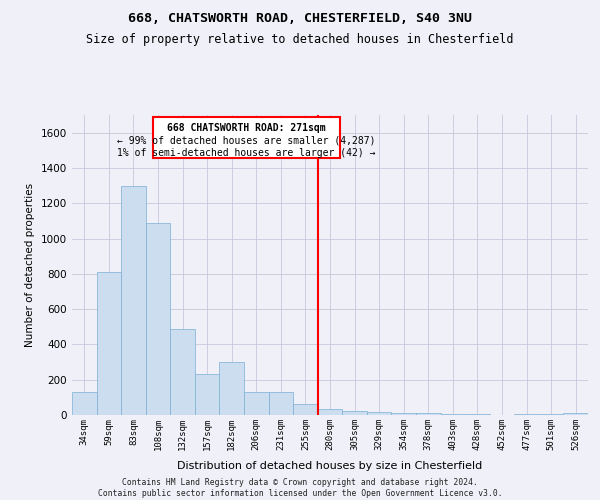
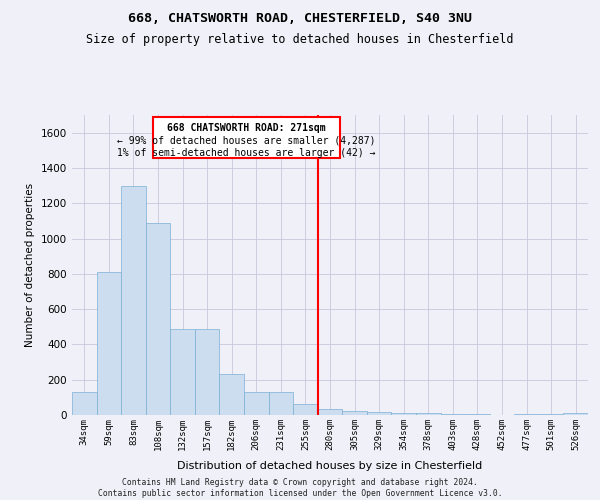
157sqm: 230 -> 490
182sqm: 300 -> 230
